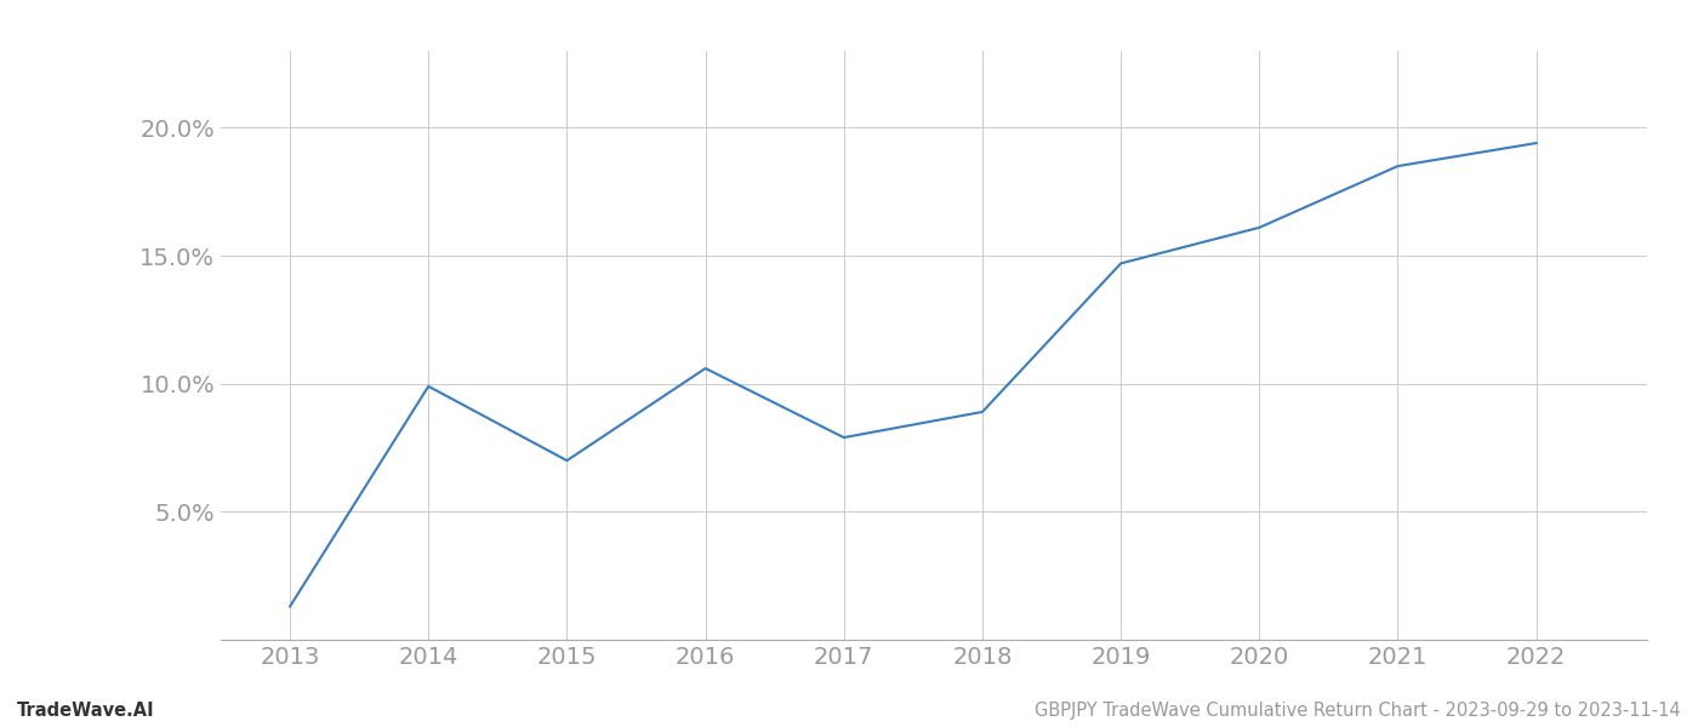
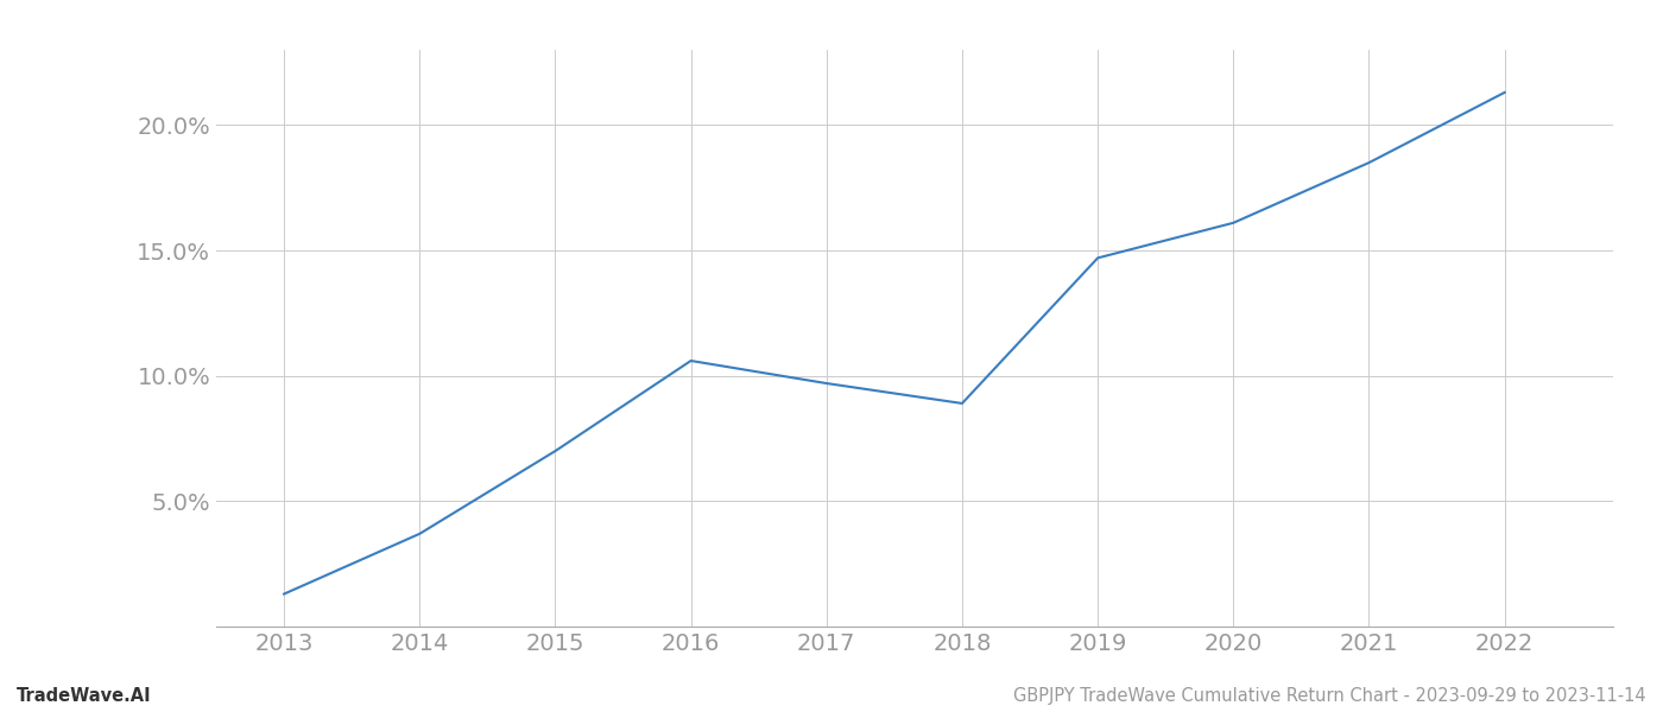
2014: 9.9% -> 3.7%
2017: 7.9% -> 9.7%
2022: 19.4% -> 21.3%
